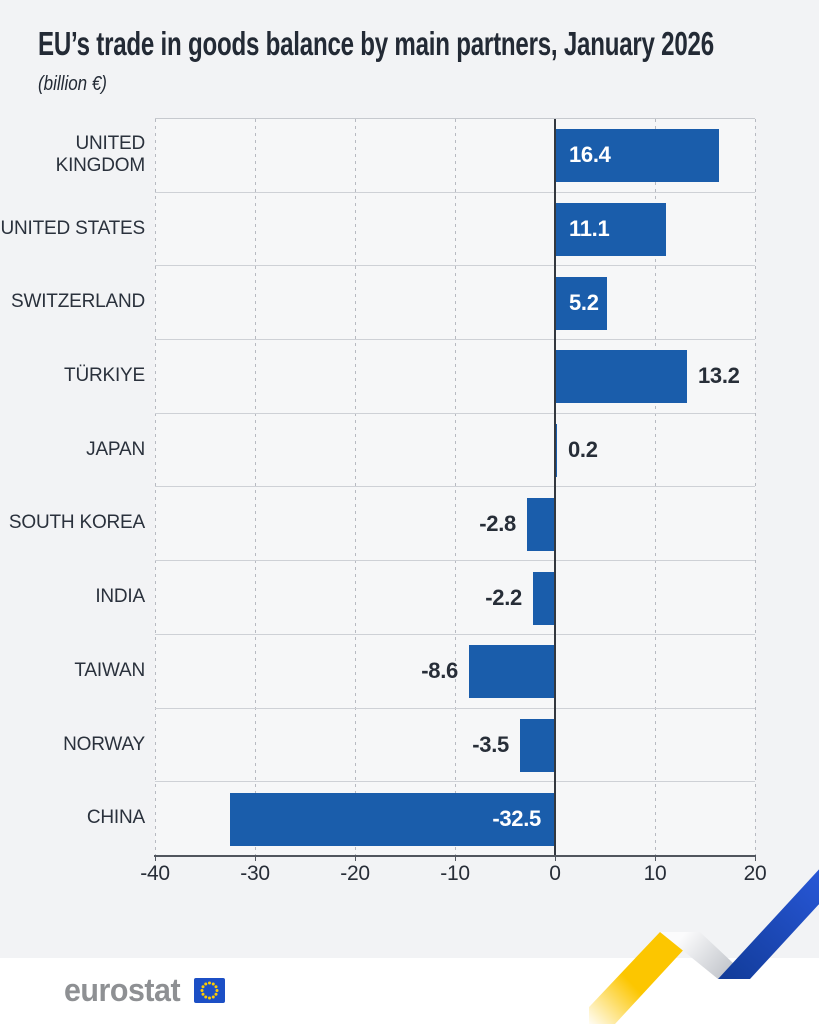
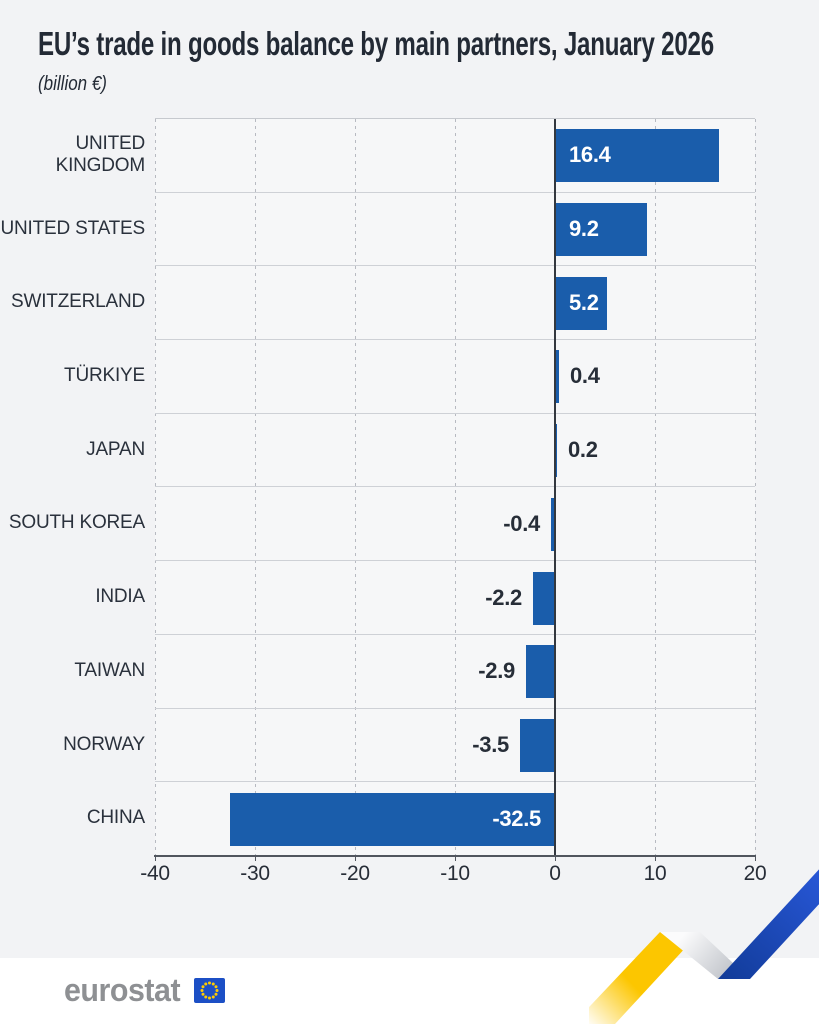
UNITED STATES: 11.1 -> 9.2
TÜRKIYE: 13.2 -> 0.4
SOUTH KOREA: -2.8 -> -0.4
TAIWAN: -8.6 -> -2.9
